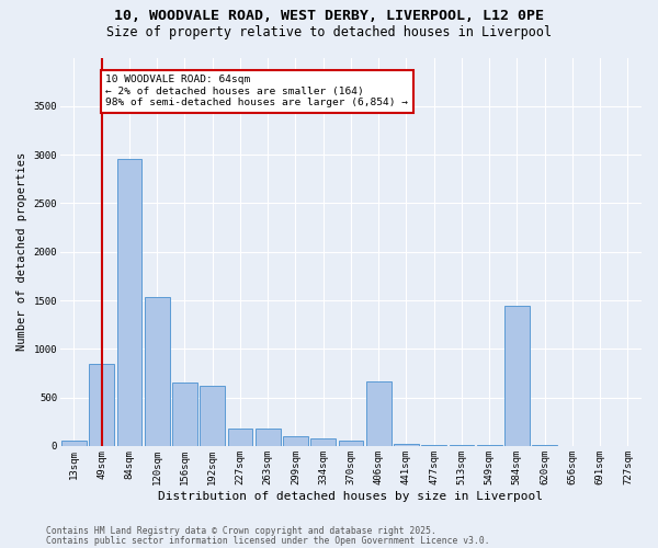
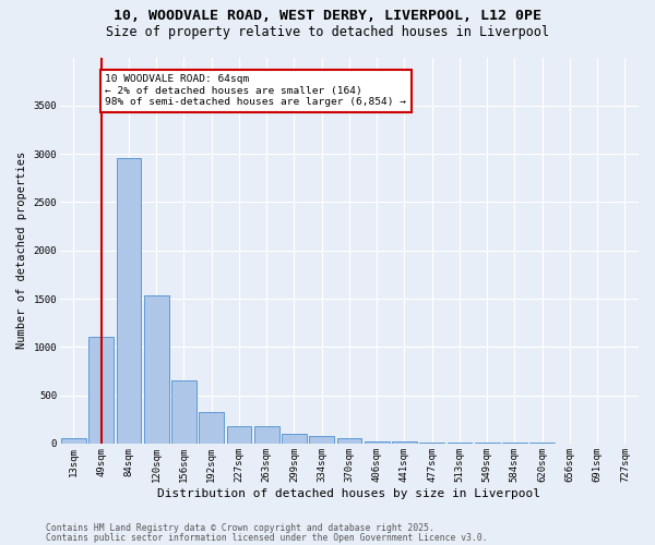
49sqm: 840 -> 1110
192sqm: 620 -> 330
406sqm: 660 -> 20
584sqm: 1440 -> 0
